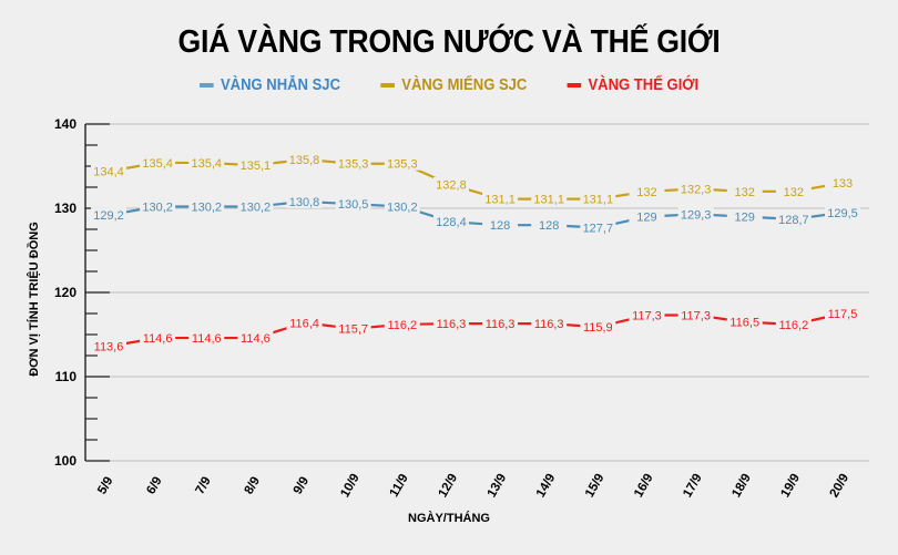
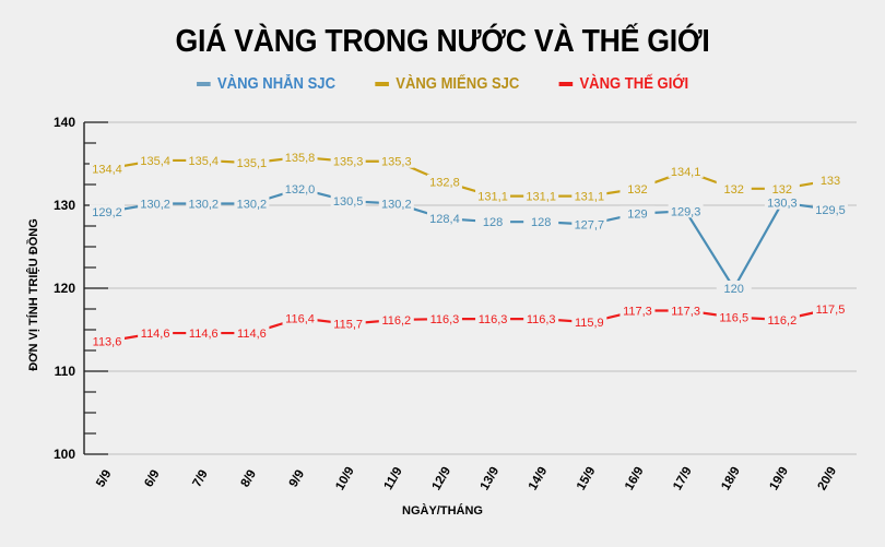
VÀNG NHẪN SJC/9/9: 130,8 -> 132,0
VÀNG MIẾNG SJC/17/9: 132,3 -> 134,1
VÀNG NHẪN SJC/18/9: 129 -> 120
VÀNG NHẪN SJC/19/9: 128,7 -> 130,3
